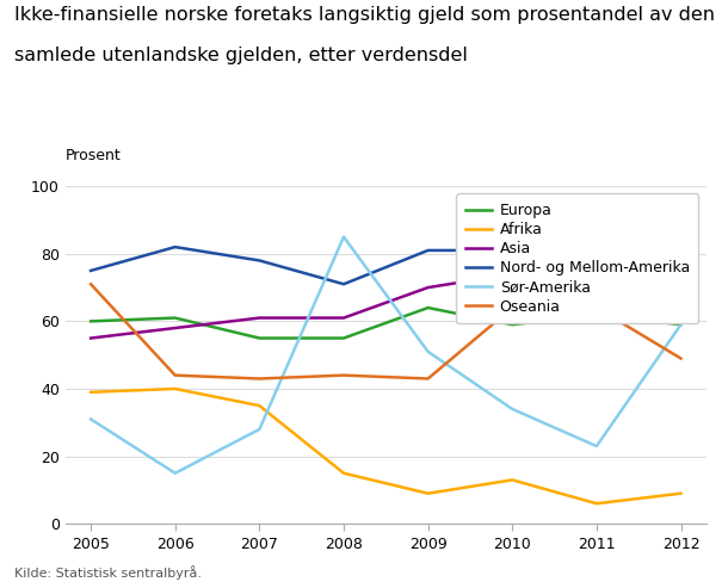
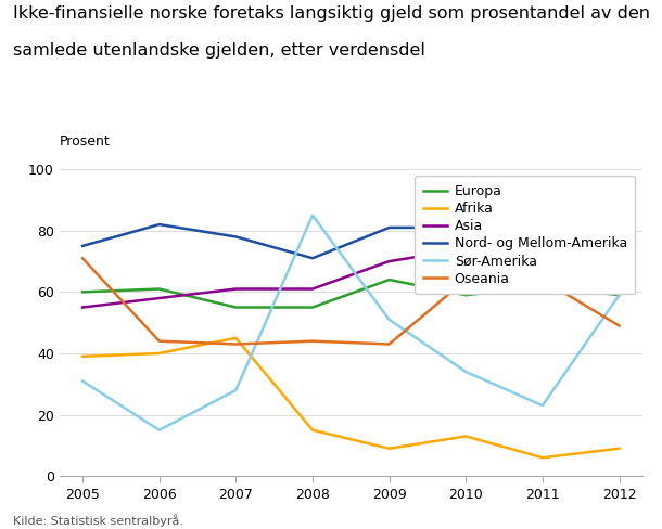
Afrika/2007: 35 -> 45
